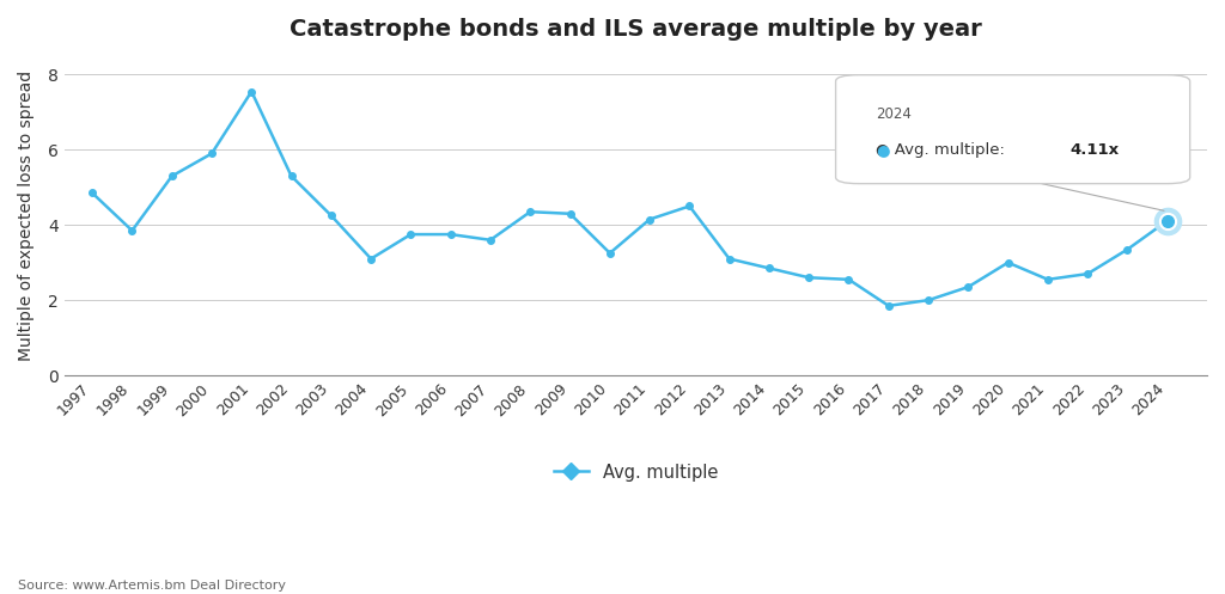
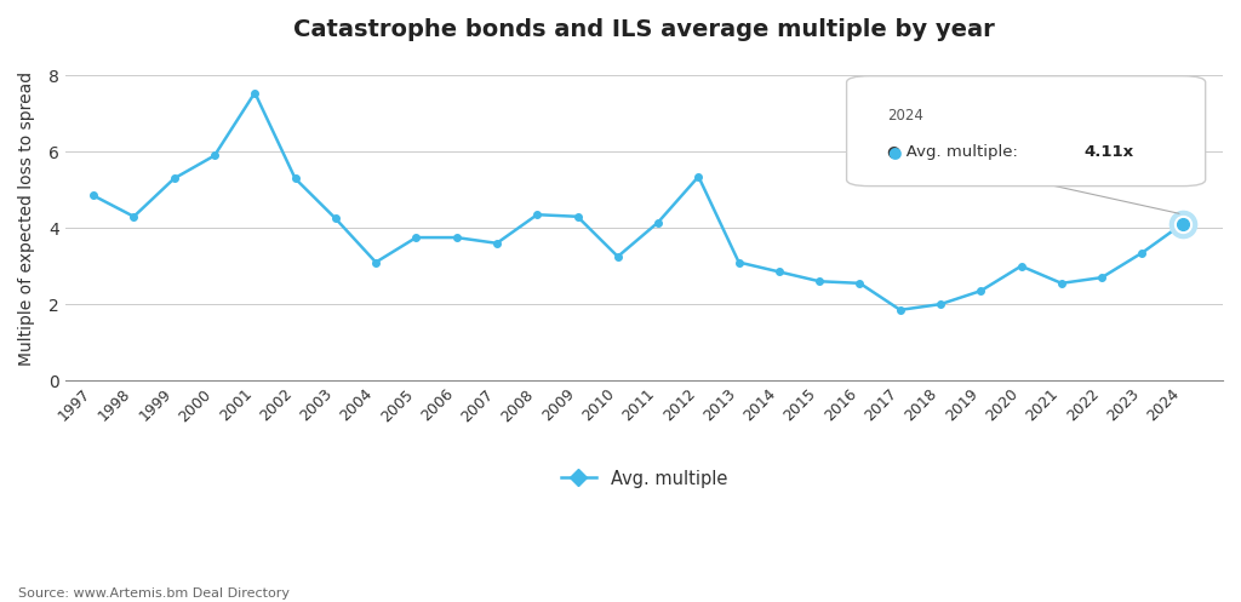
1998: 3.85 -> 4.30
2012: 4.50 -> 5.35
